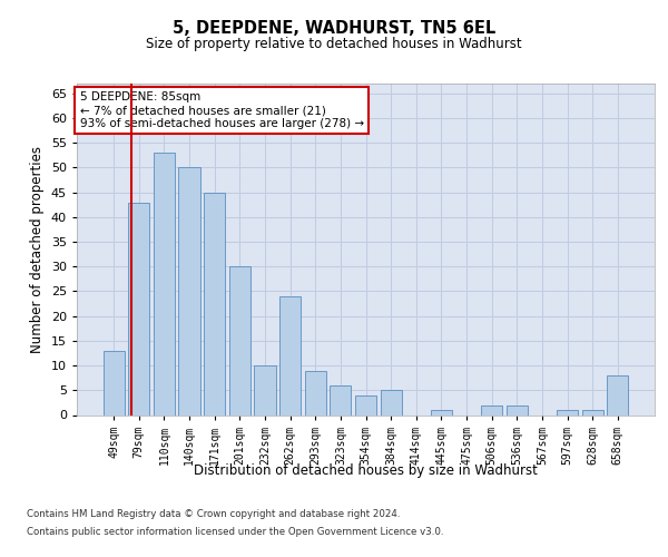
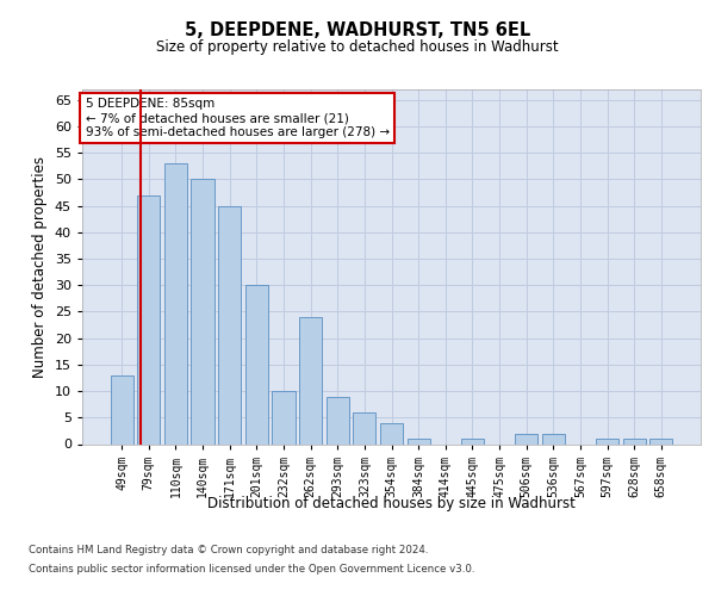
79sqm: 43 -> 47
384sqm: 5 -> 1
658sqm: 8 -> 1
